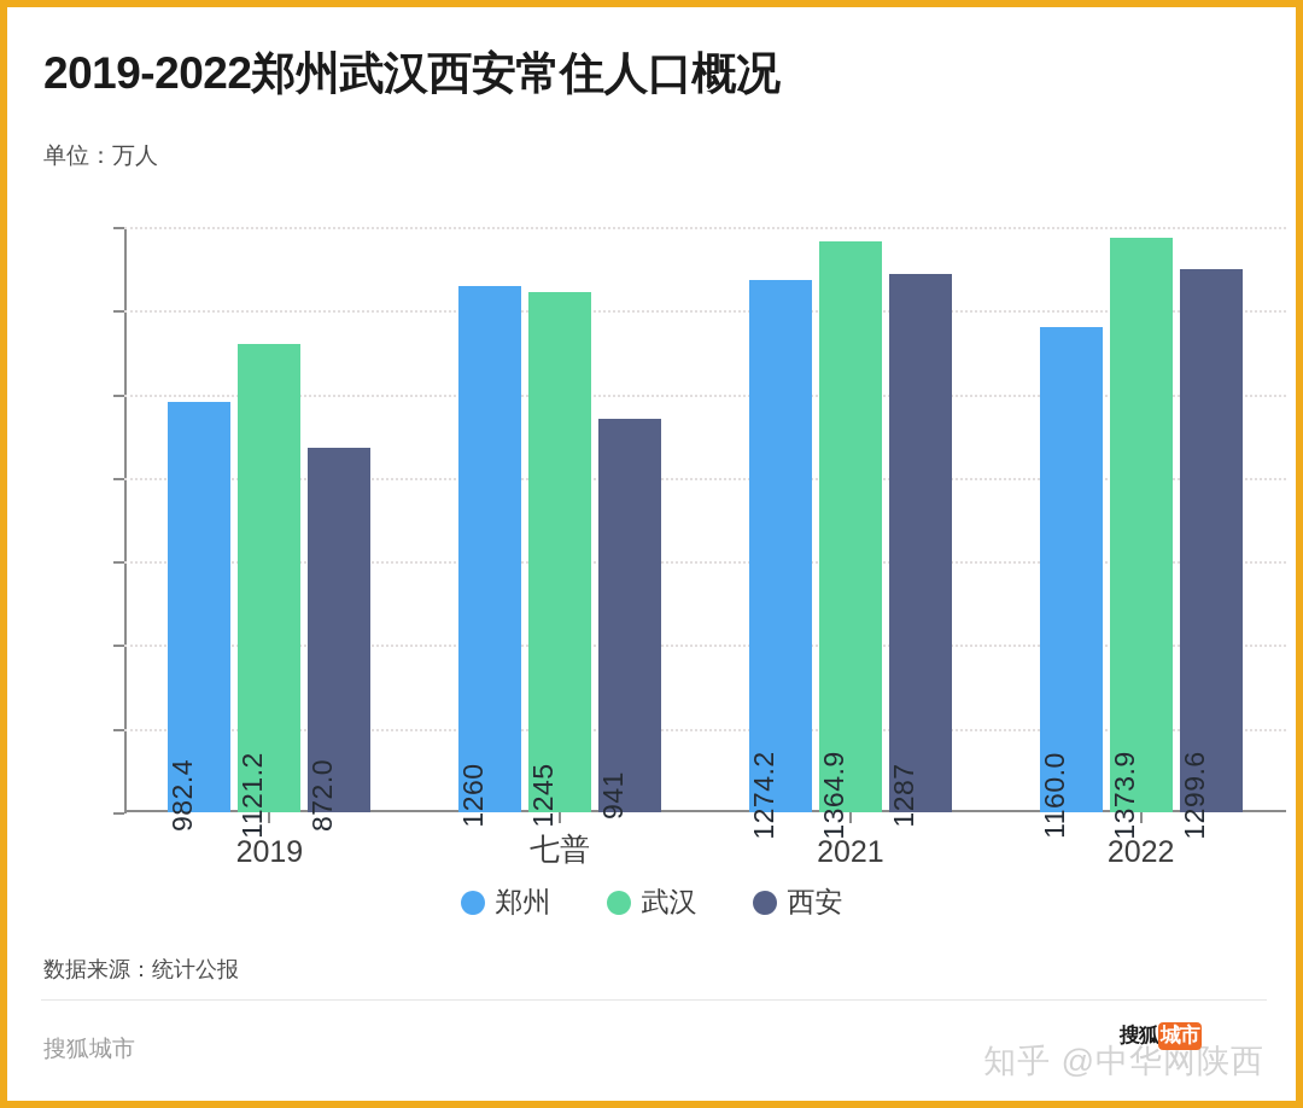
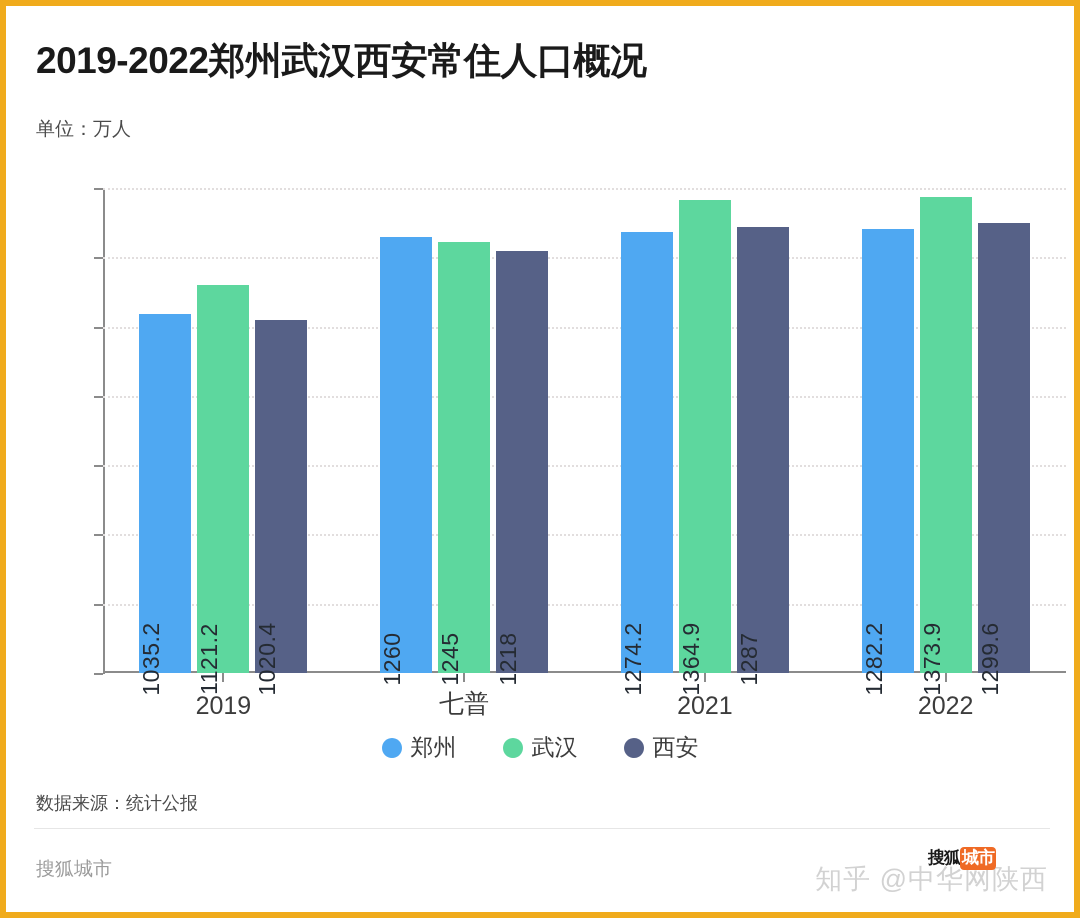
郑州/2019: 982.4 -> 1035.2
西安/2019: 872.0 -> 1020.4
西安/七普: 941 -> 1218
郑州/2022: 1160.0 -> 1282.2
